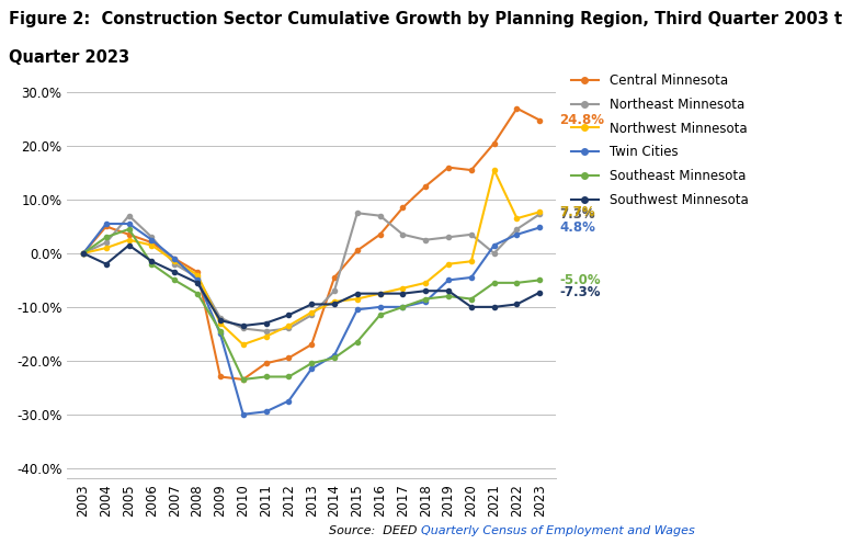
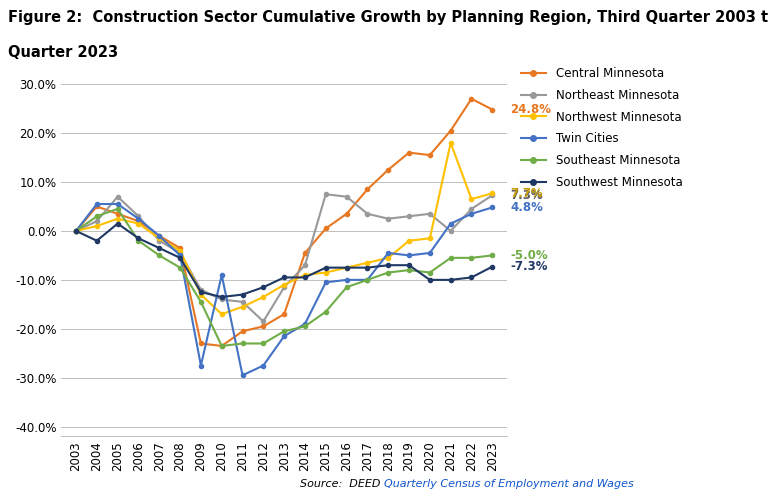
Twin Cities/2009: -15.0% -> -27.5%
Twin Cities/2010: -30.0% -> -9.0%
Northeast Minnesota/2012: -14.0% -> -18.5%
Twin Cities/2018: -9.0% -> -4.5%
Northwest Minnesota/2021: 15.5% -> 18.0%
